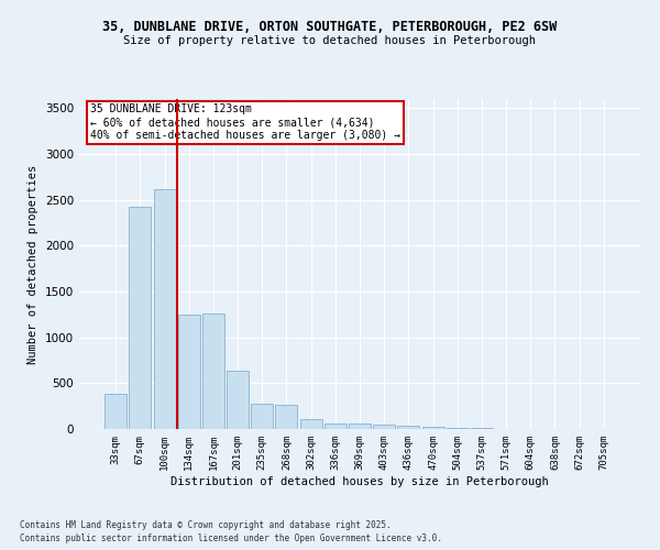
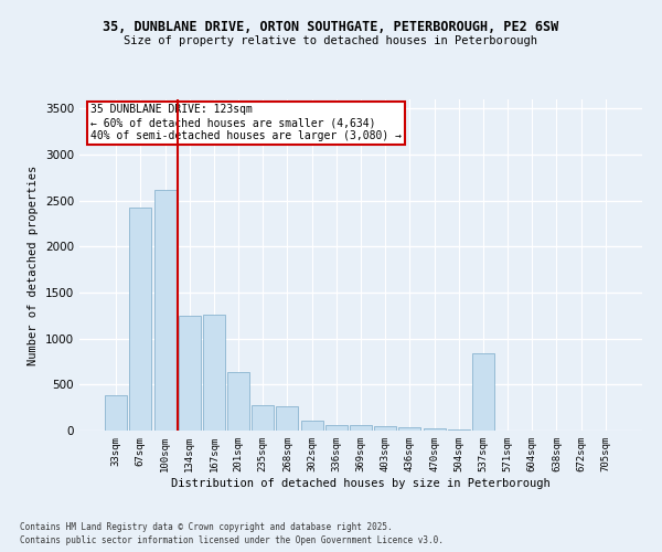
537sqm: 10 -> 840
